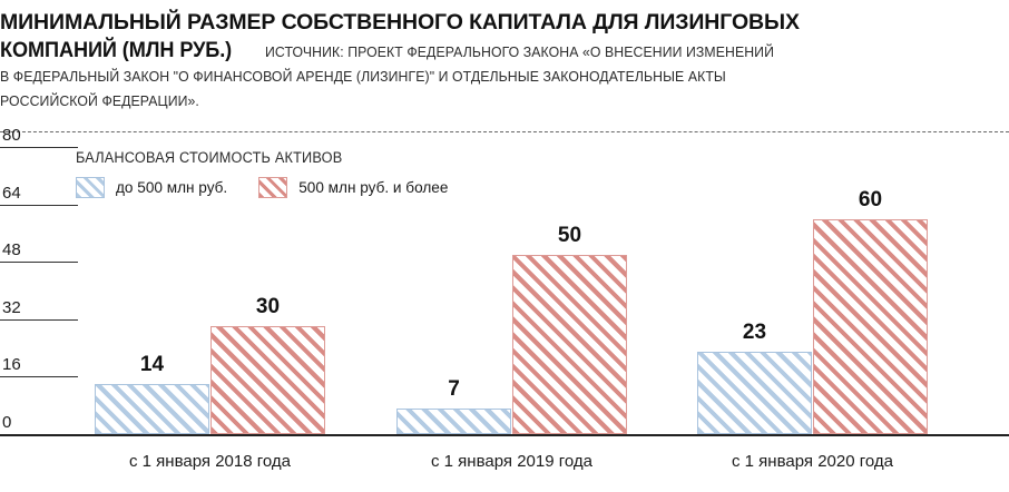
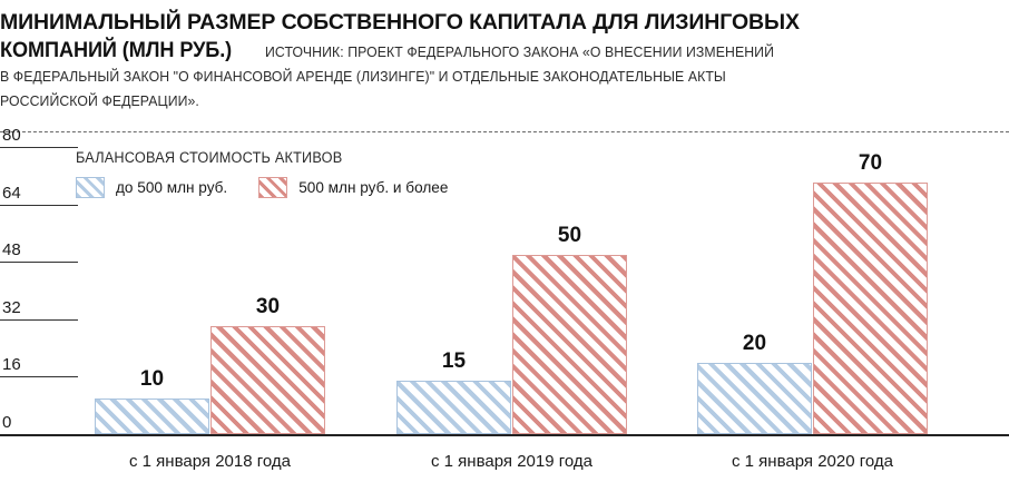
до 500 млн руб./с 1 января 2018 года: 14 -> 10
до 500 млн руб./с 1 января 2019 года: 7 -> 15
до 500 млн руб./с 1 января 2020 года: 23 -> 20
500 млн руб. и более/с 1 января 2020 года: 60 -> 70
